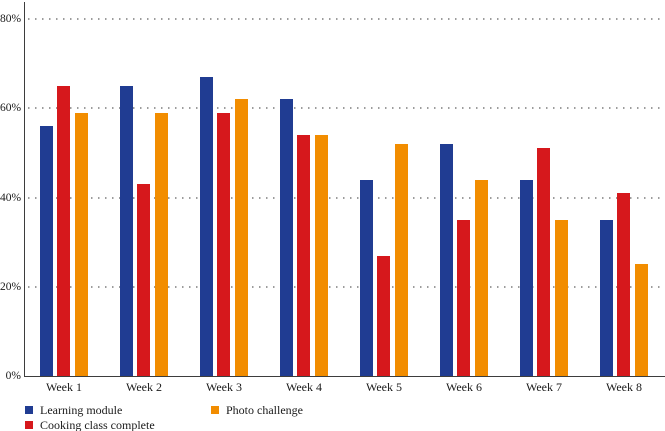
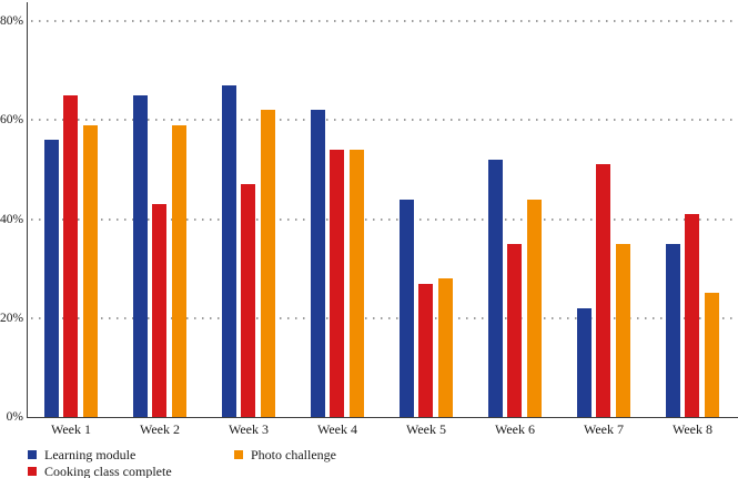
Cooking class complete/Week 3: 59% -> 47%
Photo challenge/Week 5: 52% -> 28%
Learning module/Week 7: 44% -> 22%
